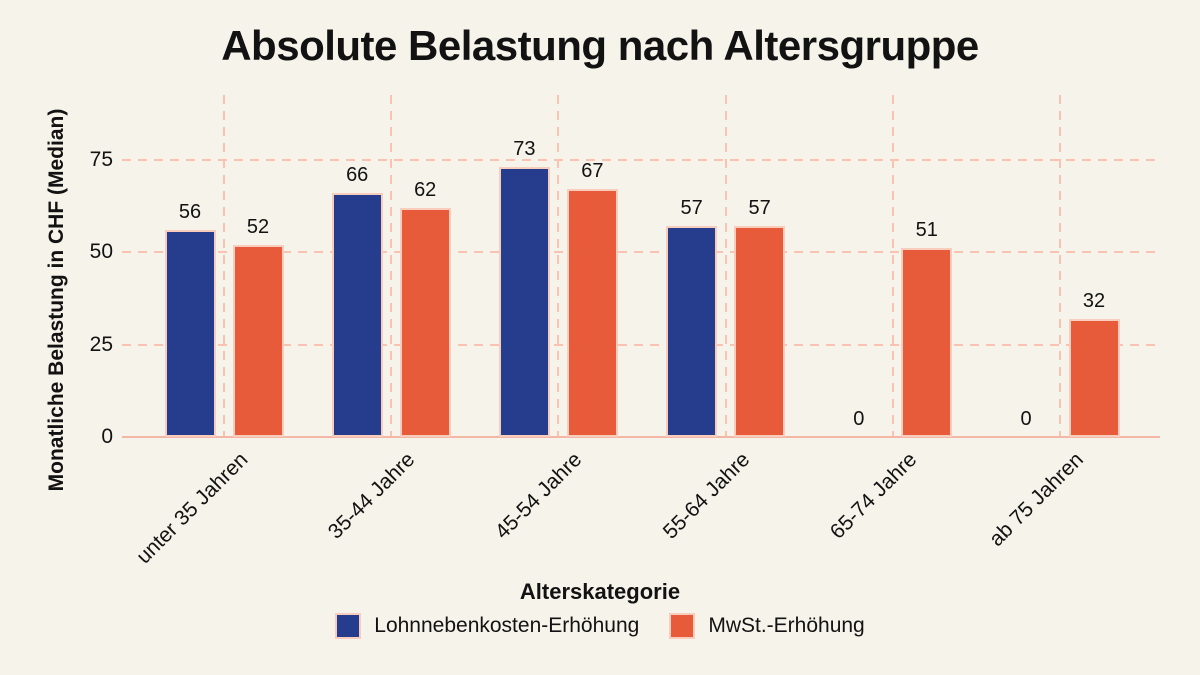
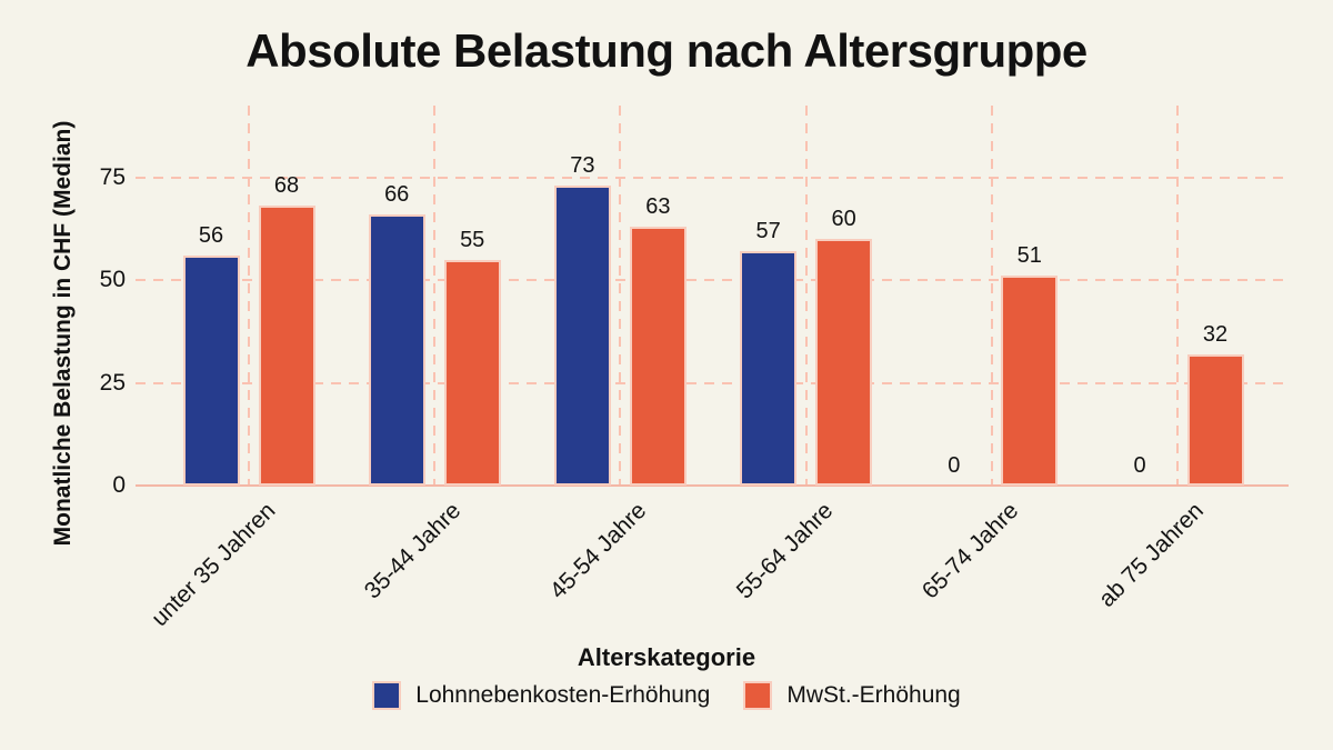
MwSt.-Erhöhung/unter 35 Jahren: 52 -> 68
MwSt.-Erhöhung/35-44 Jahre: 62 -> 55
MwSt.-Erhöhung/45-54 Jahre: 67 -> 63
MwSt.-Erhöhung/55-64 Jahre: 57 -> 60
